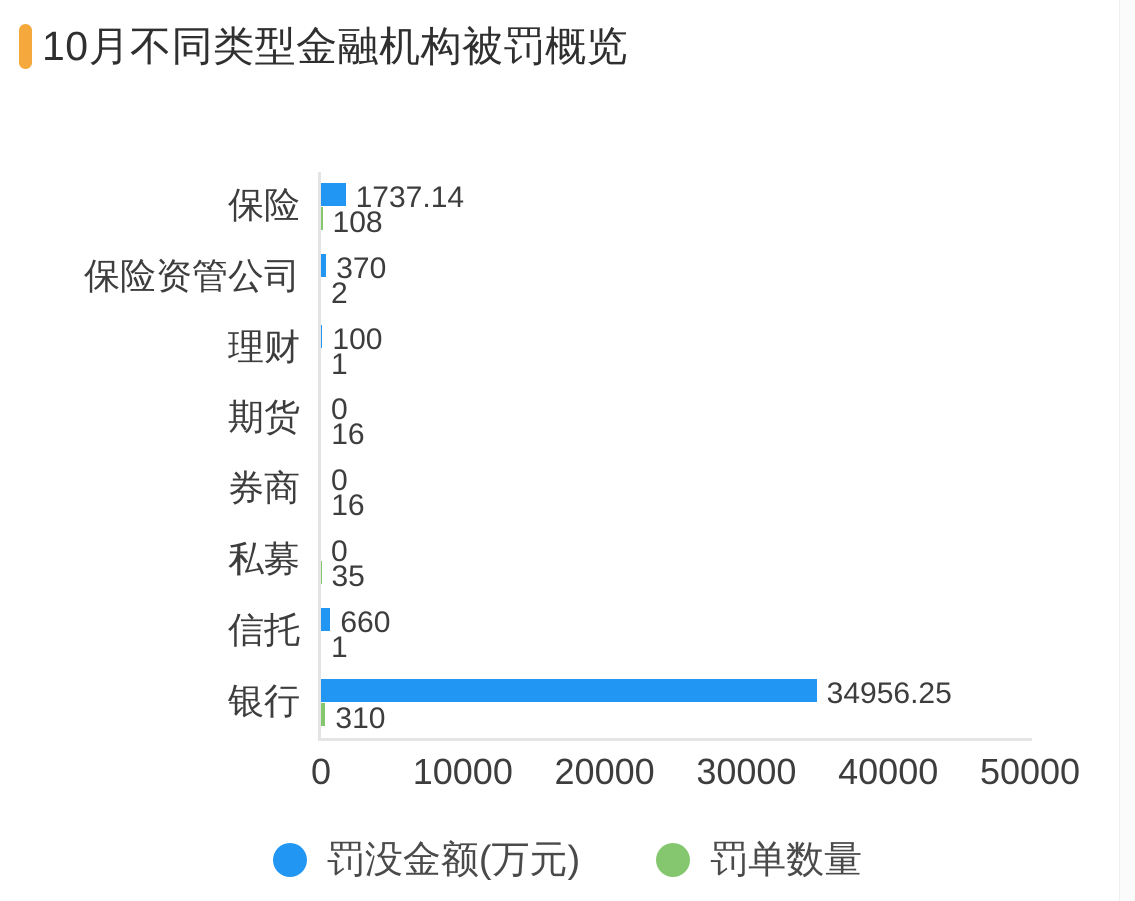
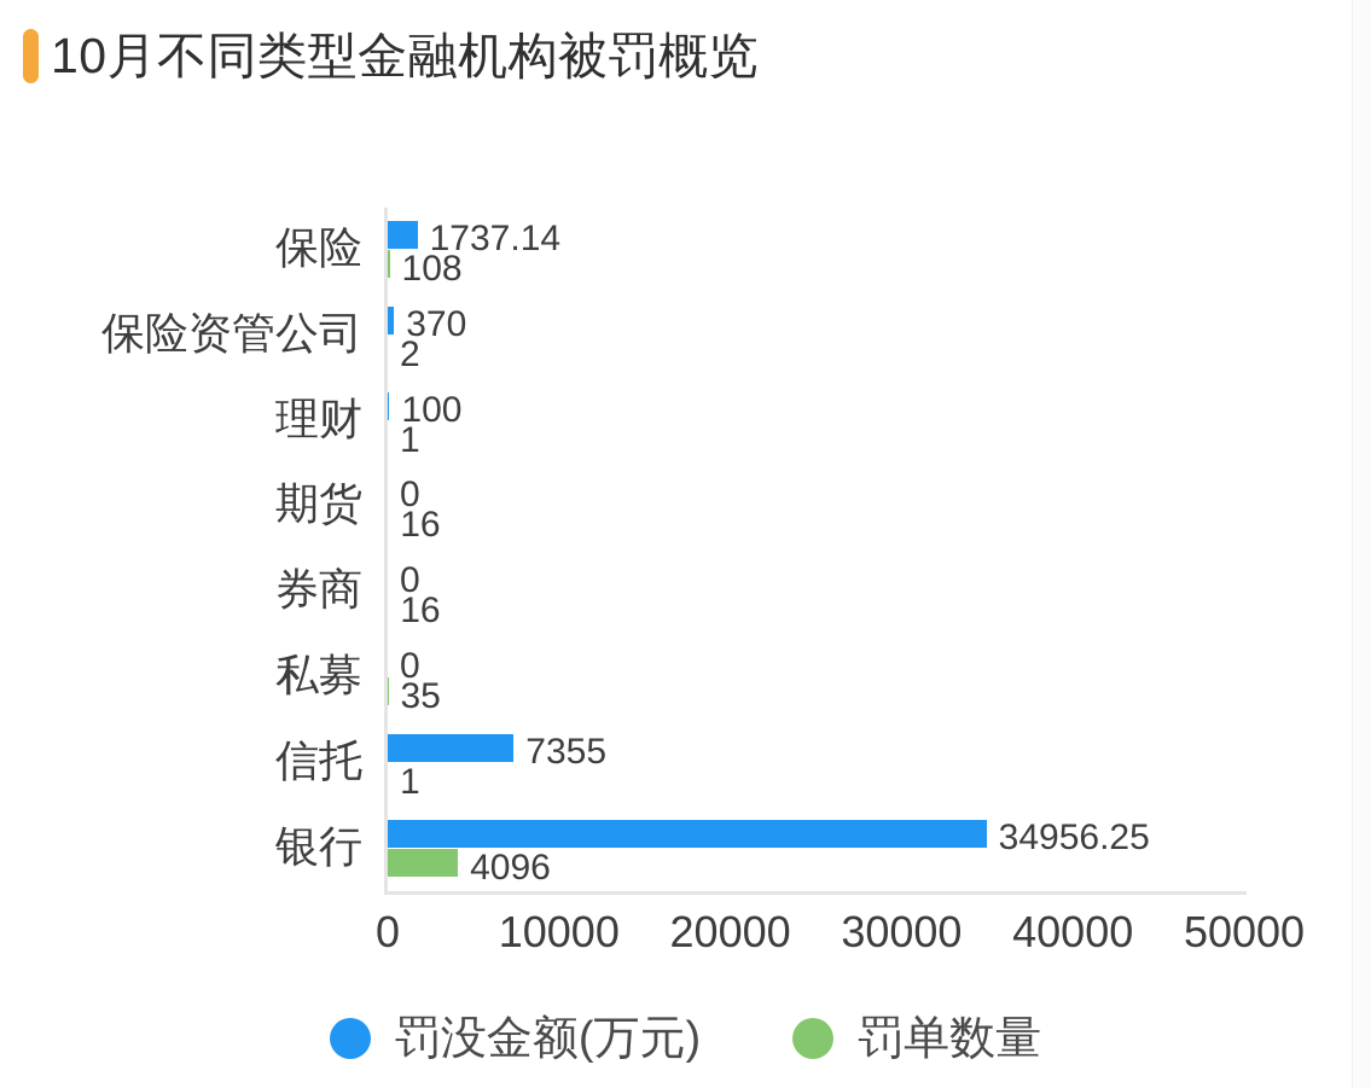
罚没金额(万元)/信托: 660 -> 7355
罚单数量/银行: 310 -> 4096
